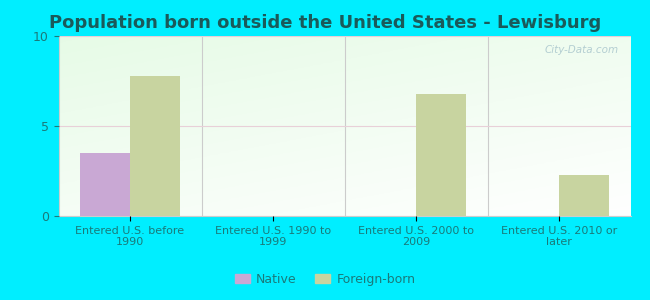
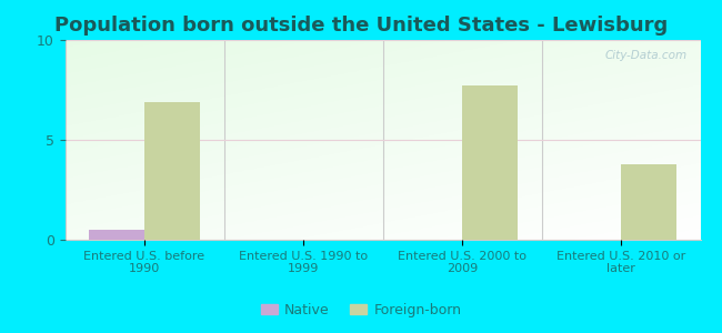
Native/Entered U.S. before 1990: 3.5 -> 0.5
Foreign-born/Entered U.S. before 1990: 7.8 -> 6.9
Foreign-born/Entered U.S. 2000 to 2009: 6.8 -> 7.7
Foreign-born/Entered U.S. 2010 or later: 2.3 -> 3.8
